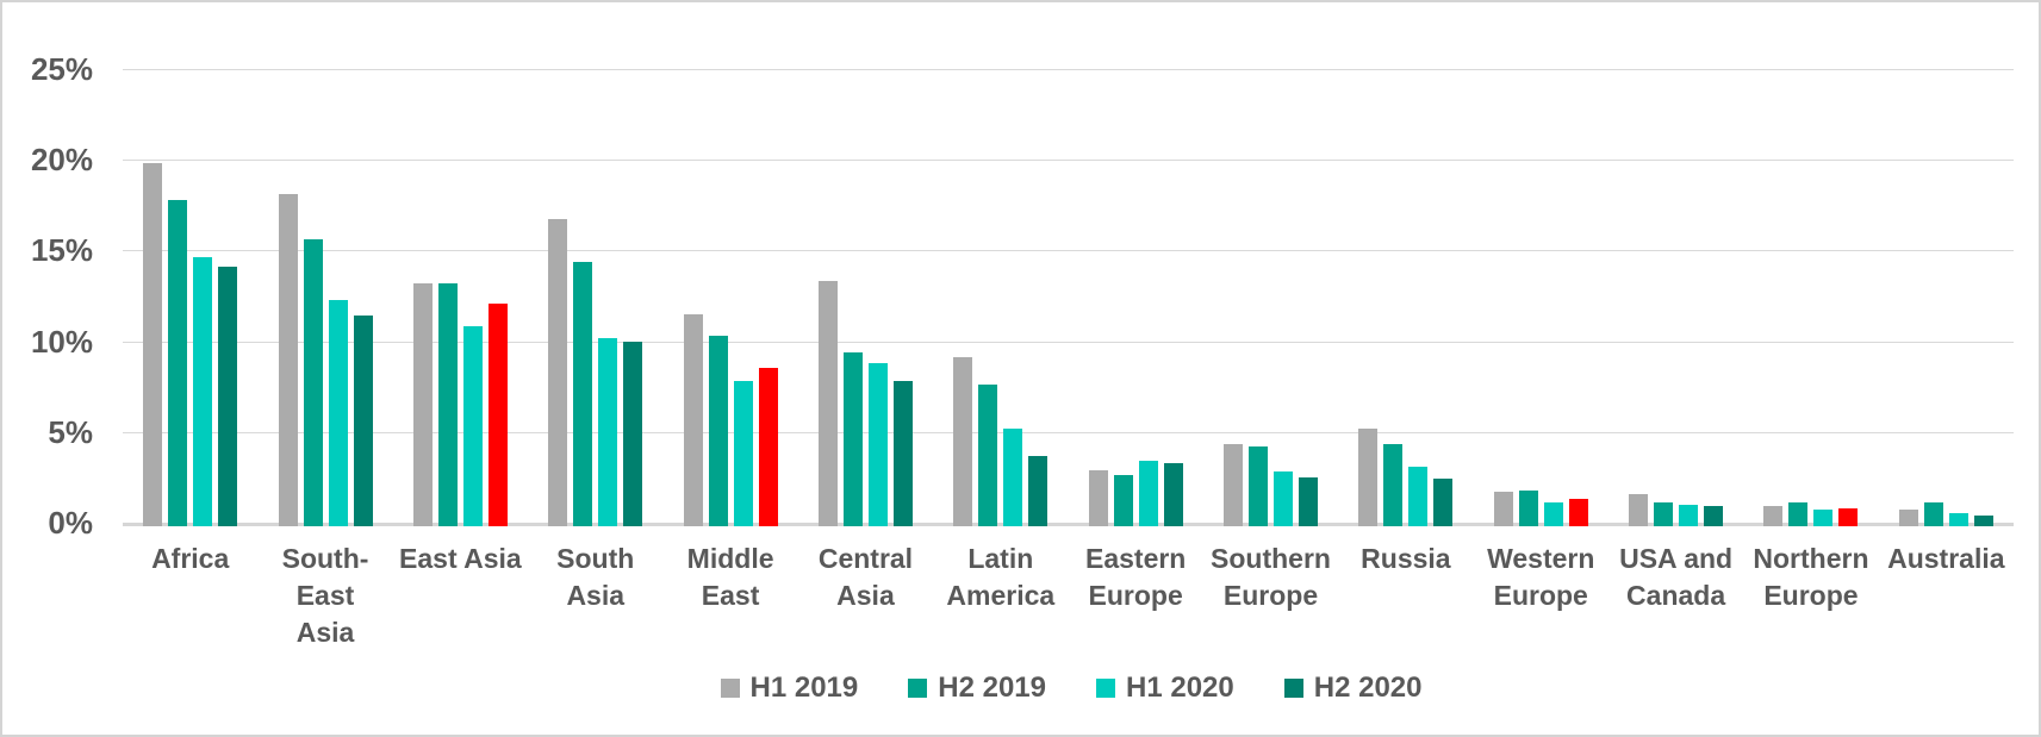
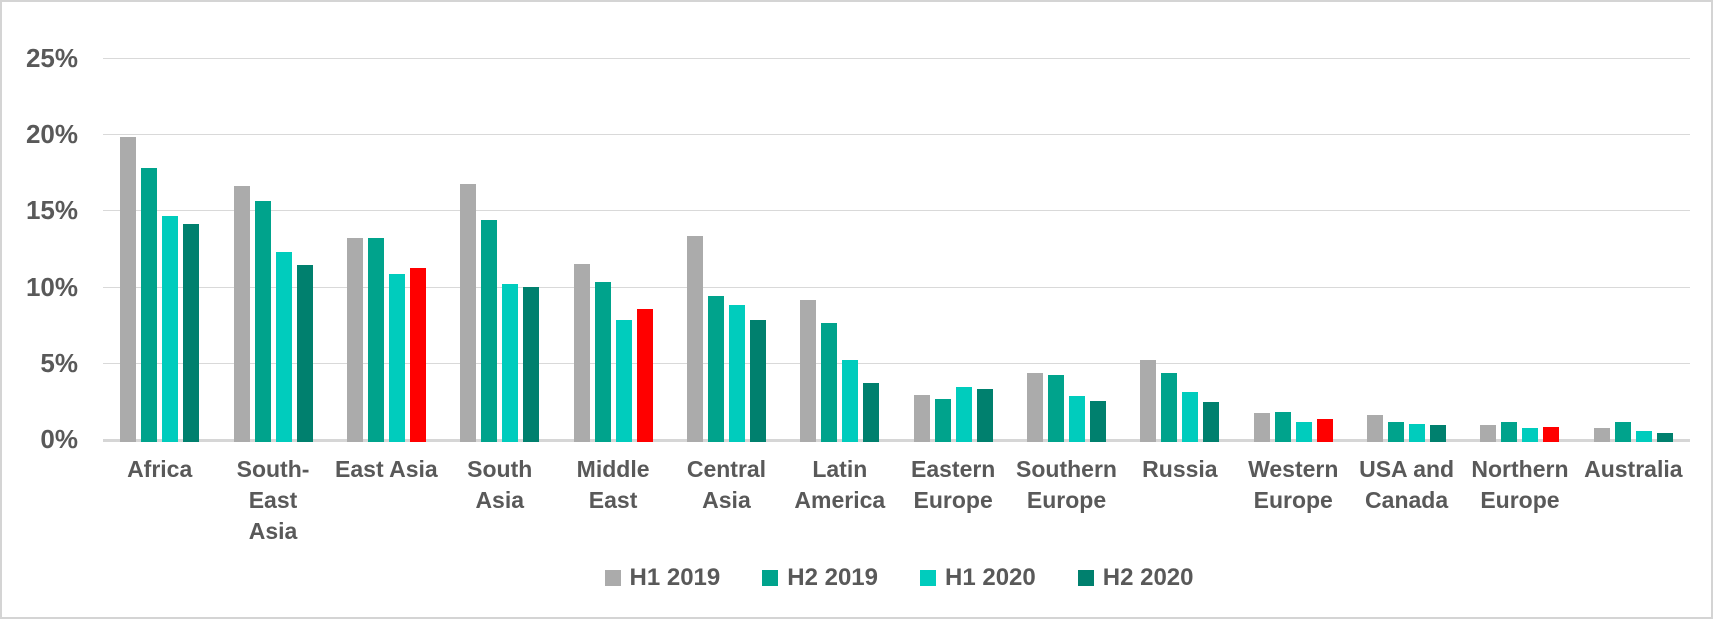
H1 2019/South-East Asia: 18.3% -> 16.8%
H2 2020/East Asia: 12.3% -> 11.4%
